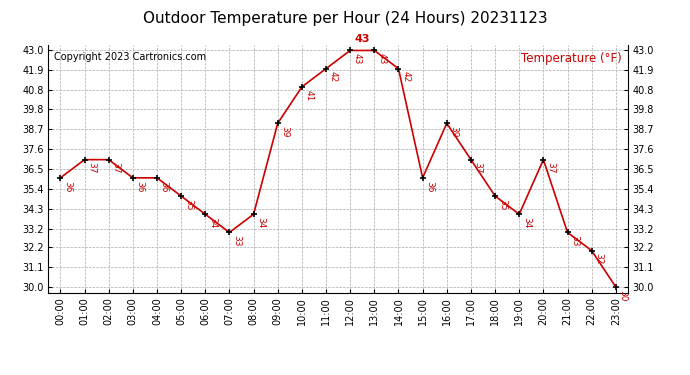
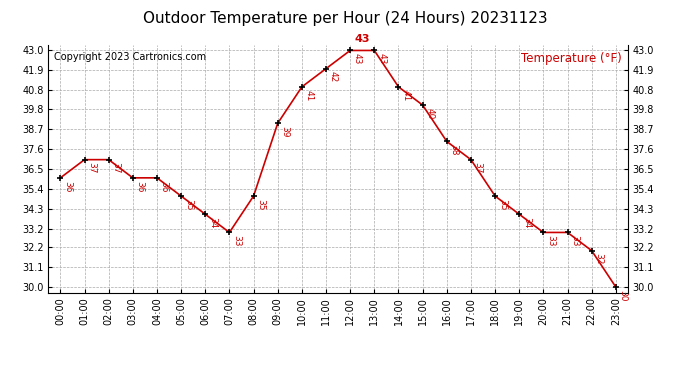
08:00: 34 -> 35
14:00: 42 -> 41
15:00: 36 -> 40
16:00: 39 -> 38
20:00: 37 -> 33
